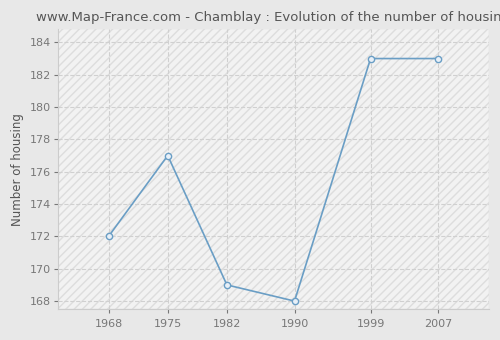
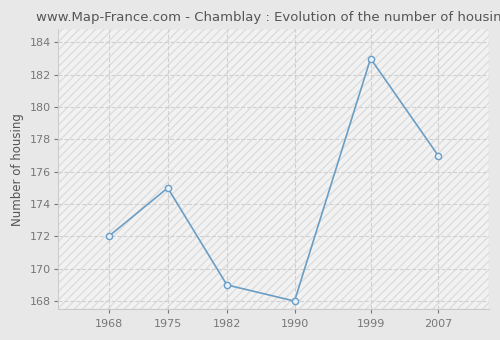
1975: 177 -> 175
2007: 183 -> 177
